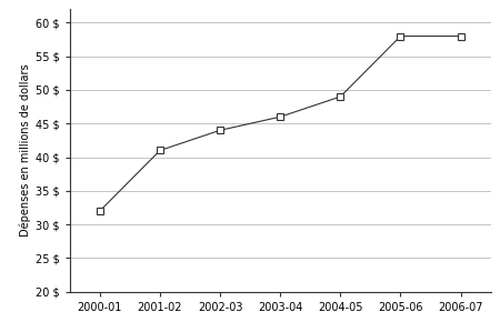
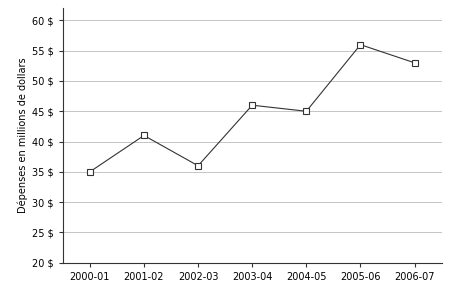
2000-01: 32 $ -> 35 $
2002-03: 44 $ -> 36 $
2004-05: 49 $ -> 45 $
2005-06: 58 $ -> 56 $
2006-07: 58 $ -> 53 $
